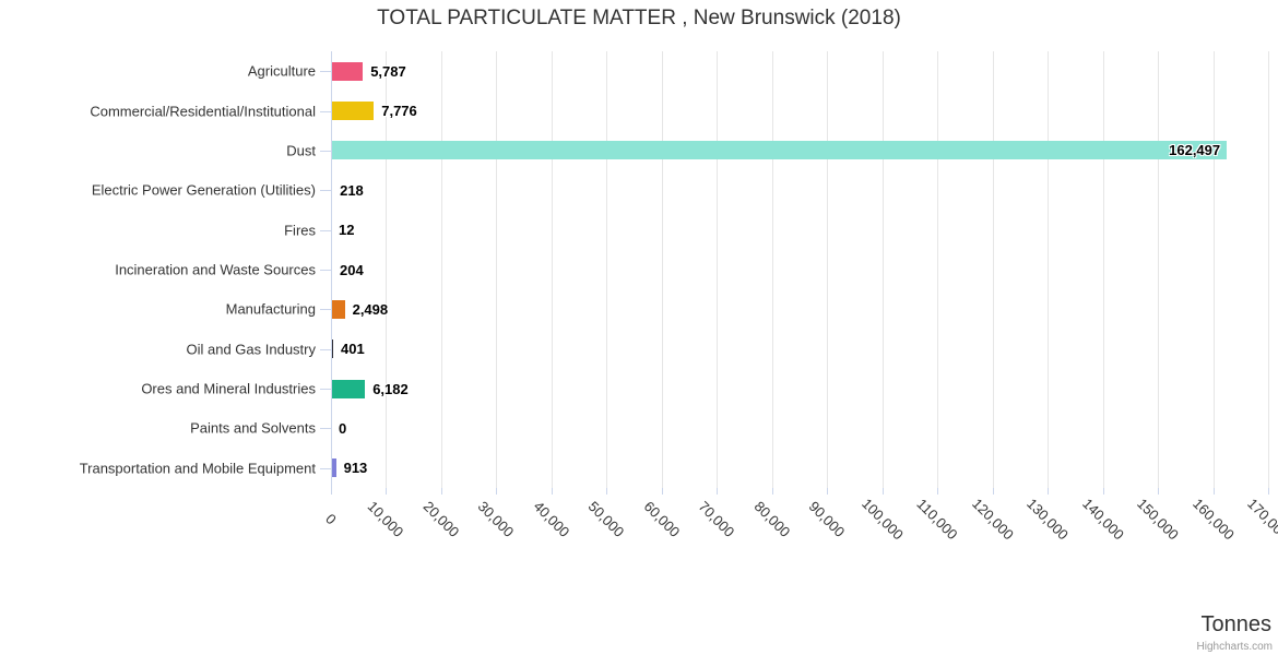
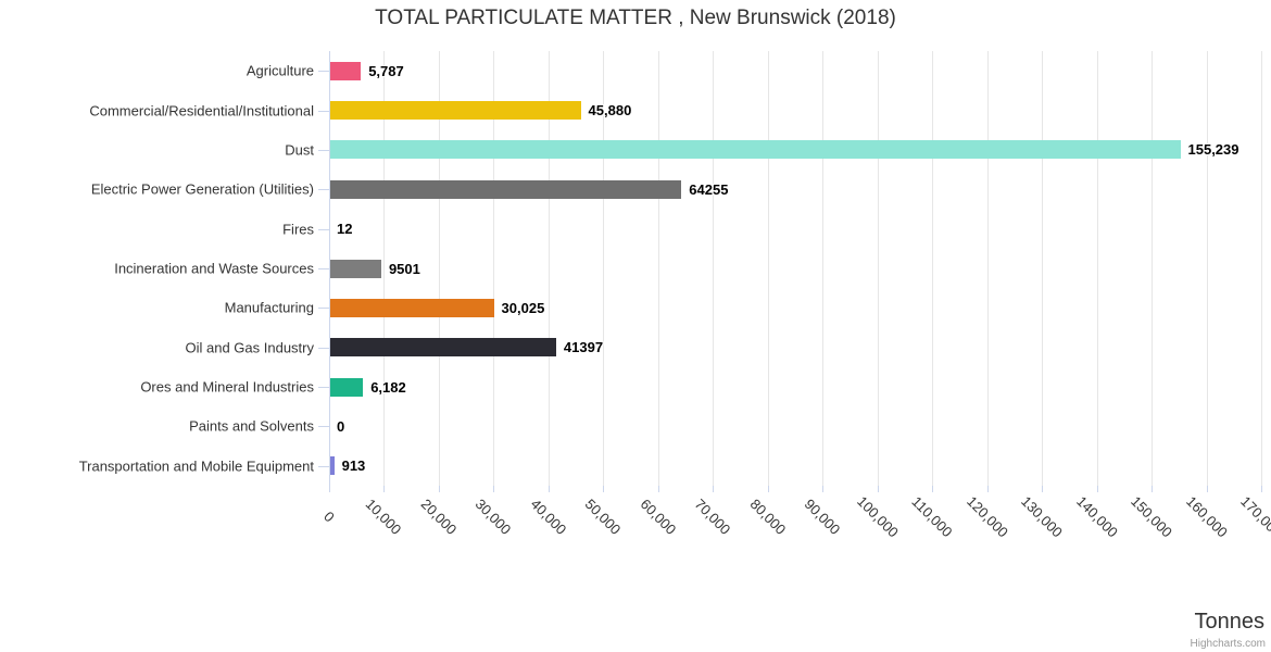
Commercial/Residential/Institutional: 7,776 -> 45,880
Dust: 162,497 -> 155,239
Electric Power Generation (Utilities): 218 -> 64255
Incineration and Waste Sources: 204 -> 9501
Manufacturing: 2,498 -> 30,025
Oil and Gas Industry: 401 -> 41397
